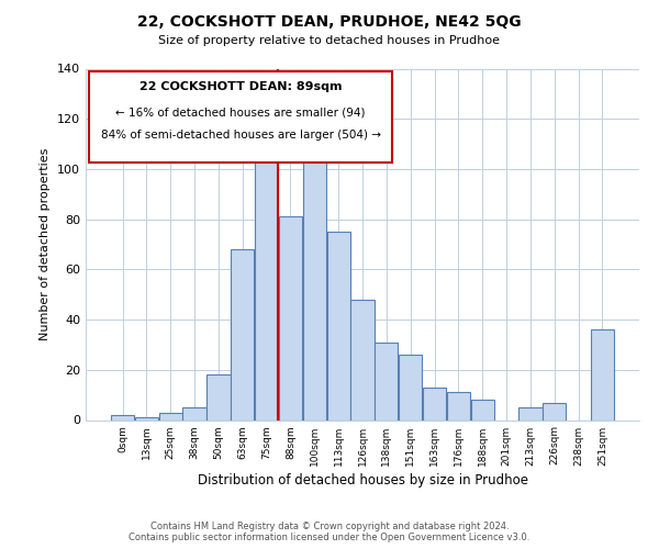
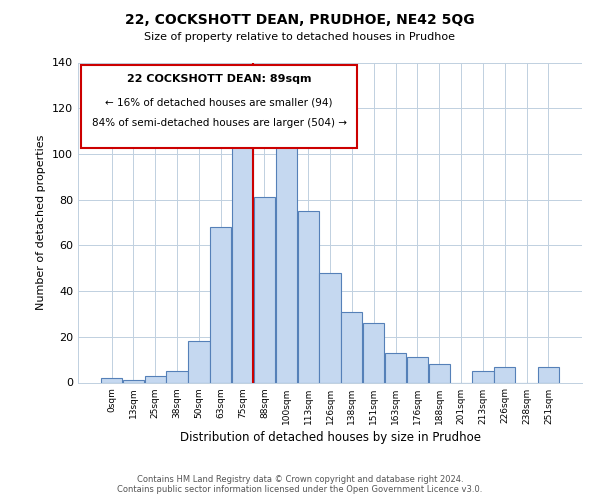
251sqm: 36 -> 7
